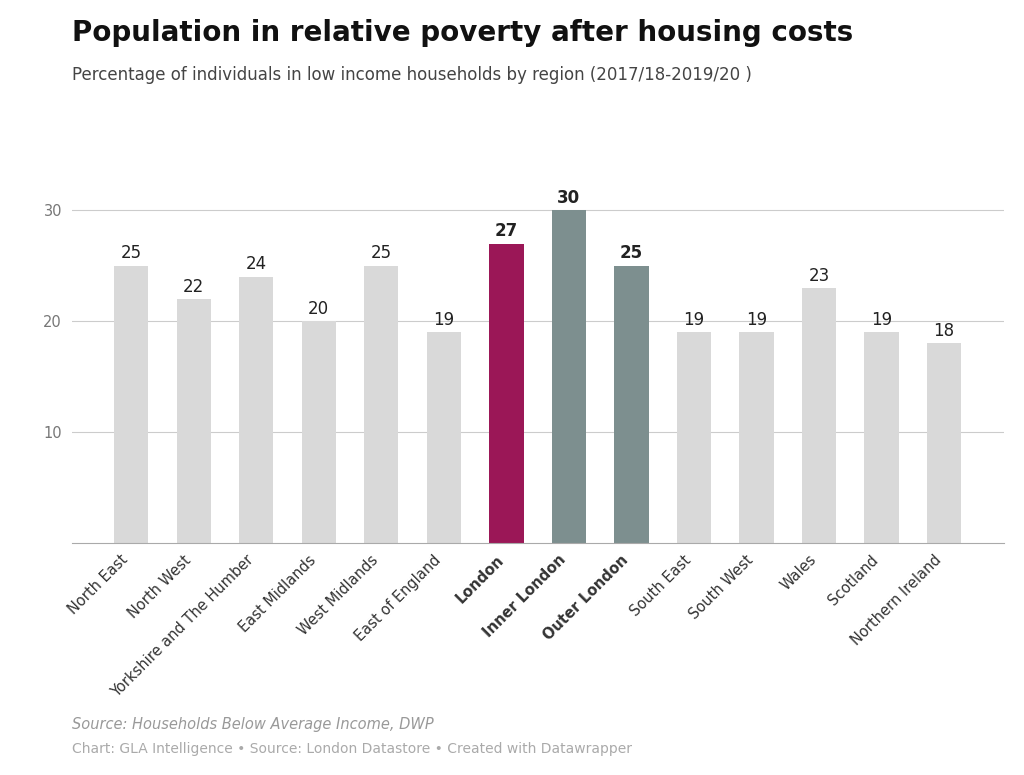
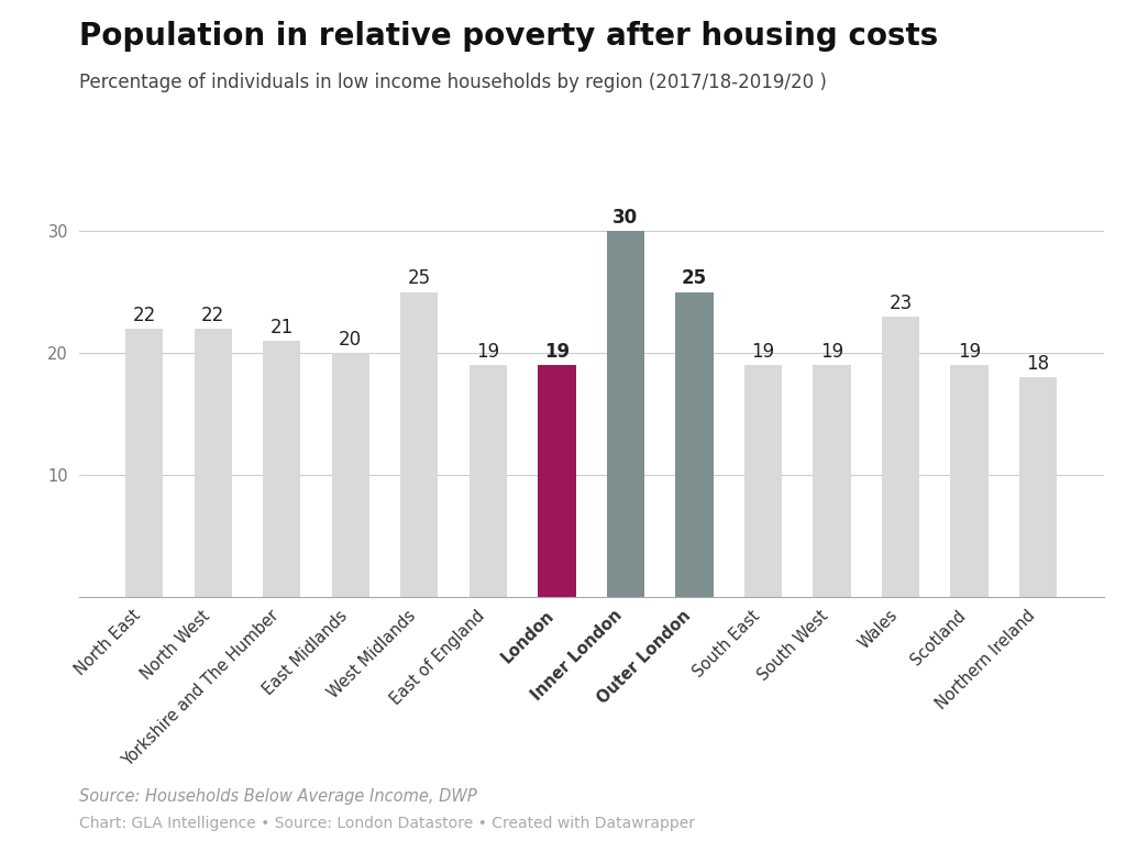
North East: 25 -> 22
Yorkshire and The Humber: 24 -> 21
London: 27 -> 19
